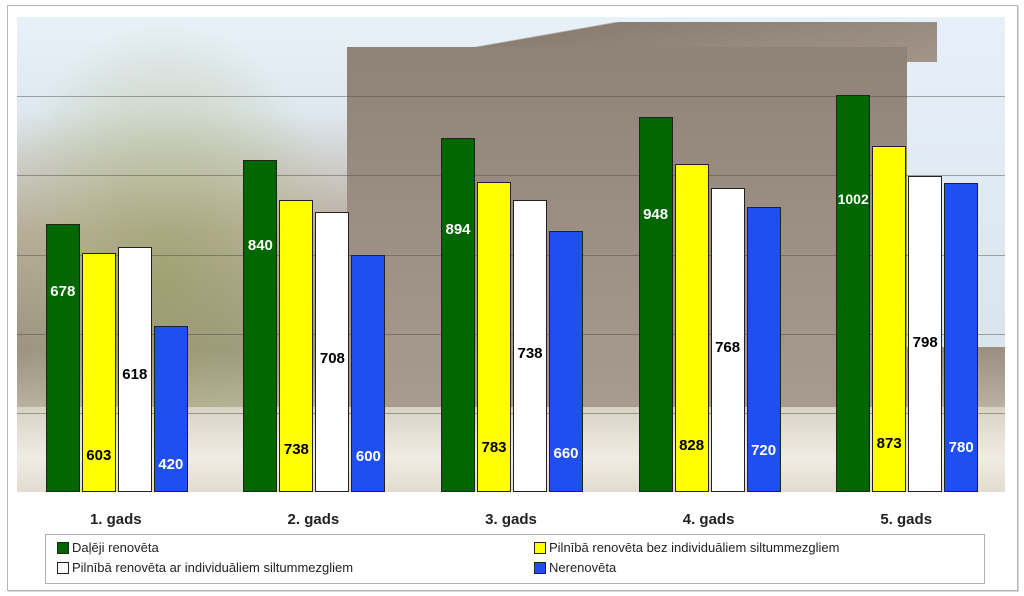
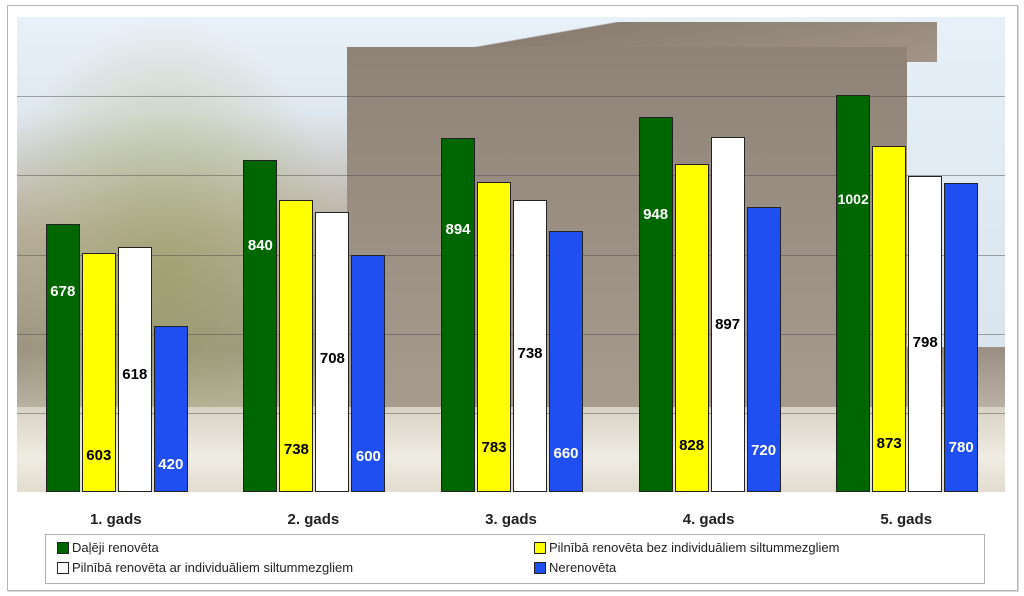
Pilnībā renovēta ar individuāliem siltummezgliem/4. gads: 768 -> 897
